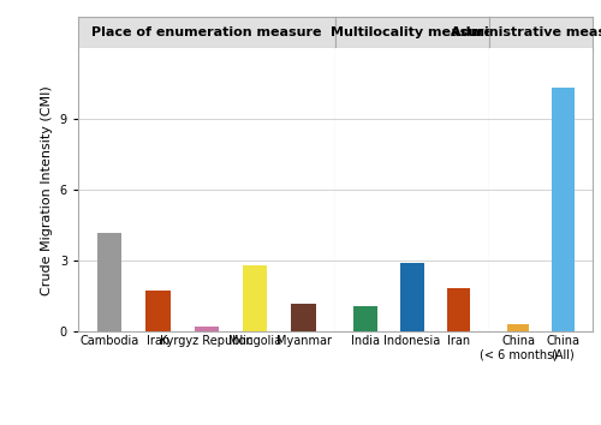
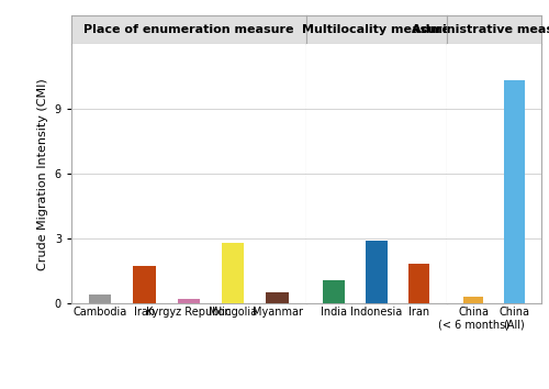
Cambodia: 4.2 -> 0.4
Myanmar: 1.2 -> 0.5
